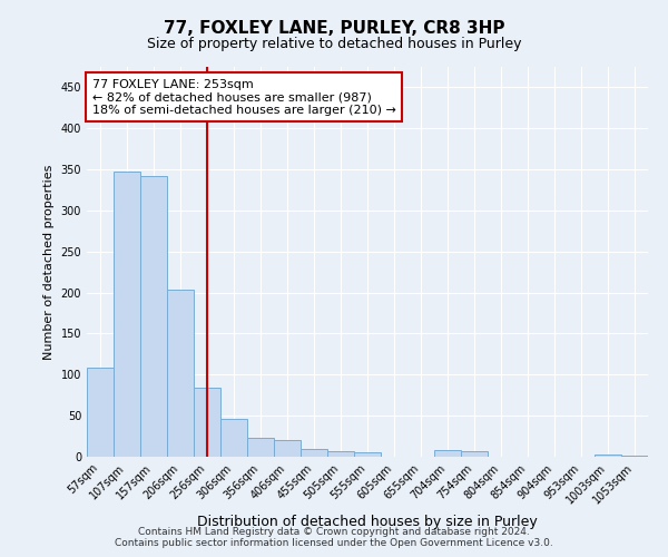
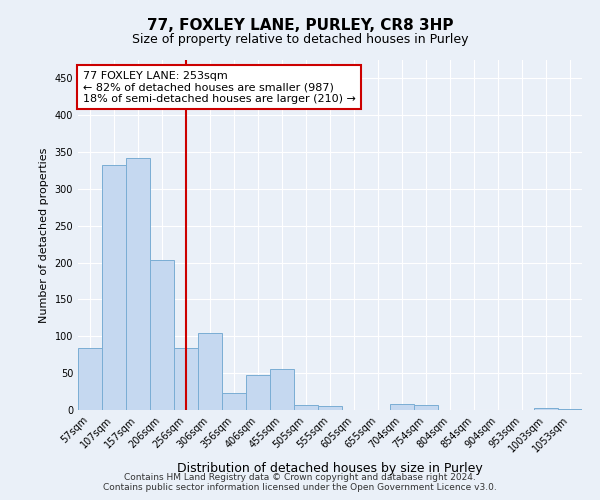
57sqm: 109 -> 84
107sqm: 348 -> 332
306sqm: 46 -> 104
406sqm: 20 -> 48
455sqm: 10 -> 56
